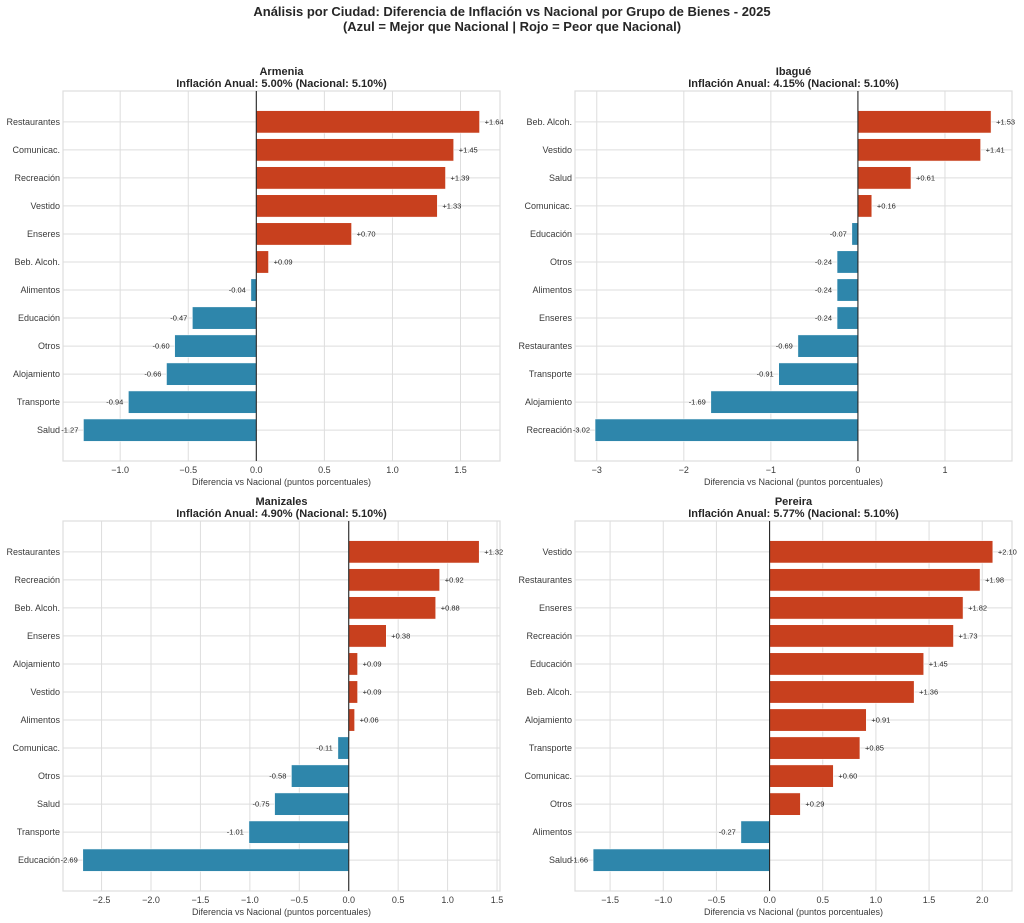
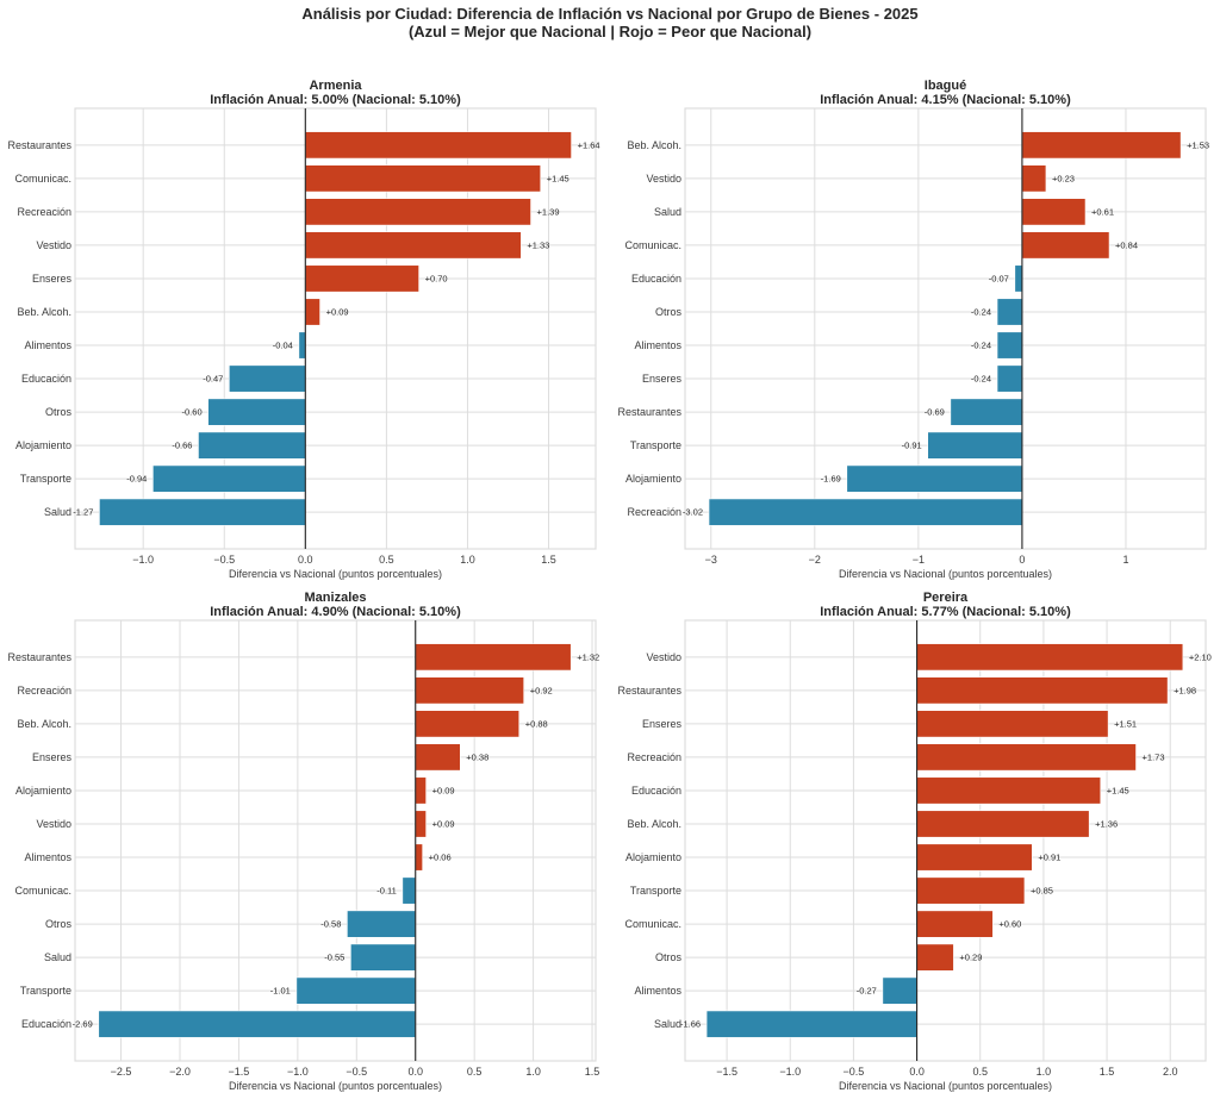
Ibagué/Vestido: +1.41 -> +0.23
Ibagué/Comunicac.: +0.16 -> +0.84
Manizales/Salud: -0.75 -> -0.55
Pereira/Enseres: +1.82 -> +1.51
